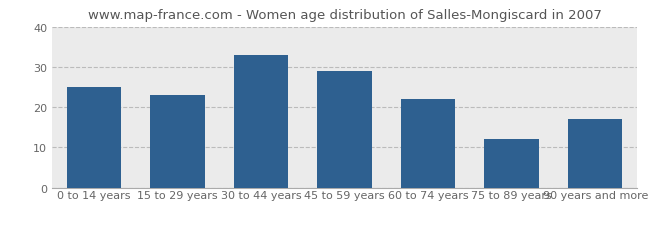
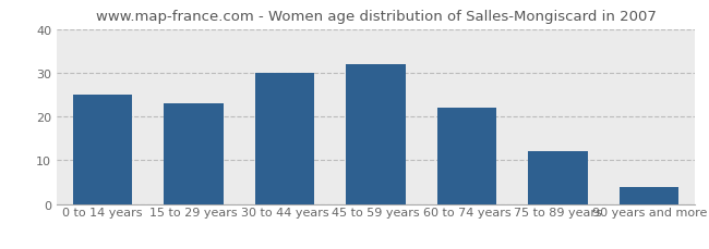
30 to 44 years: 33 -> 30
45 to 59 years: 29 -> 32
90 years and more: 17 -> 4
